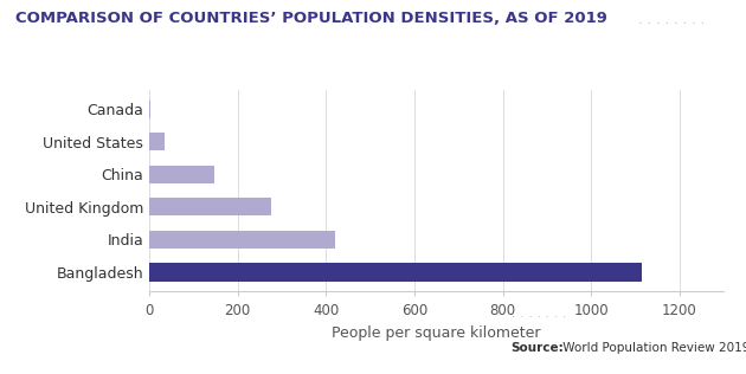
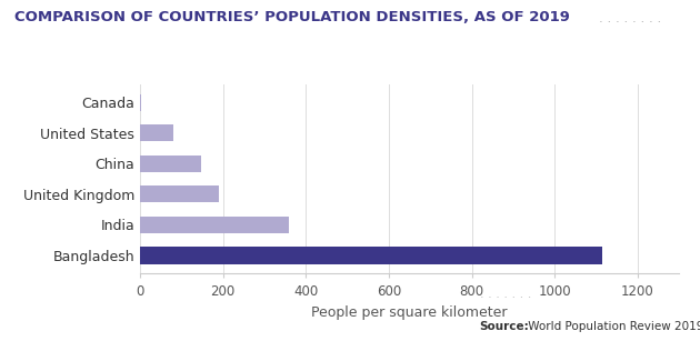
United States: 36 -> 80
United Kingdom: 275 -> 190
India: 420 -> 360
